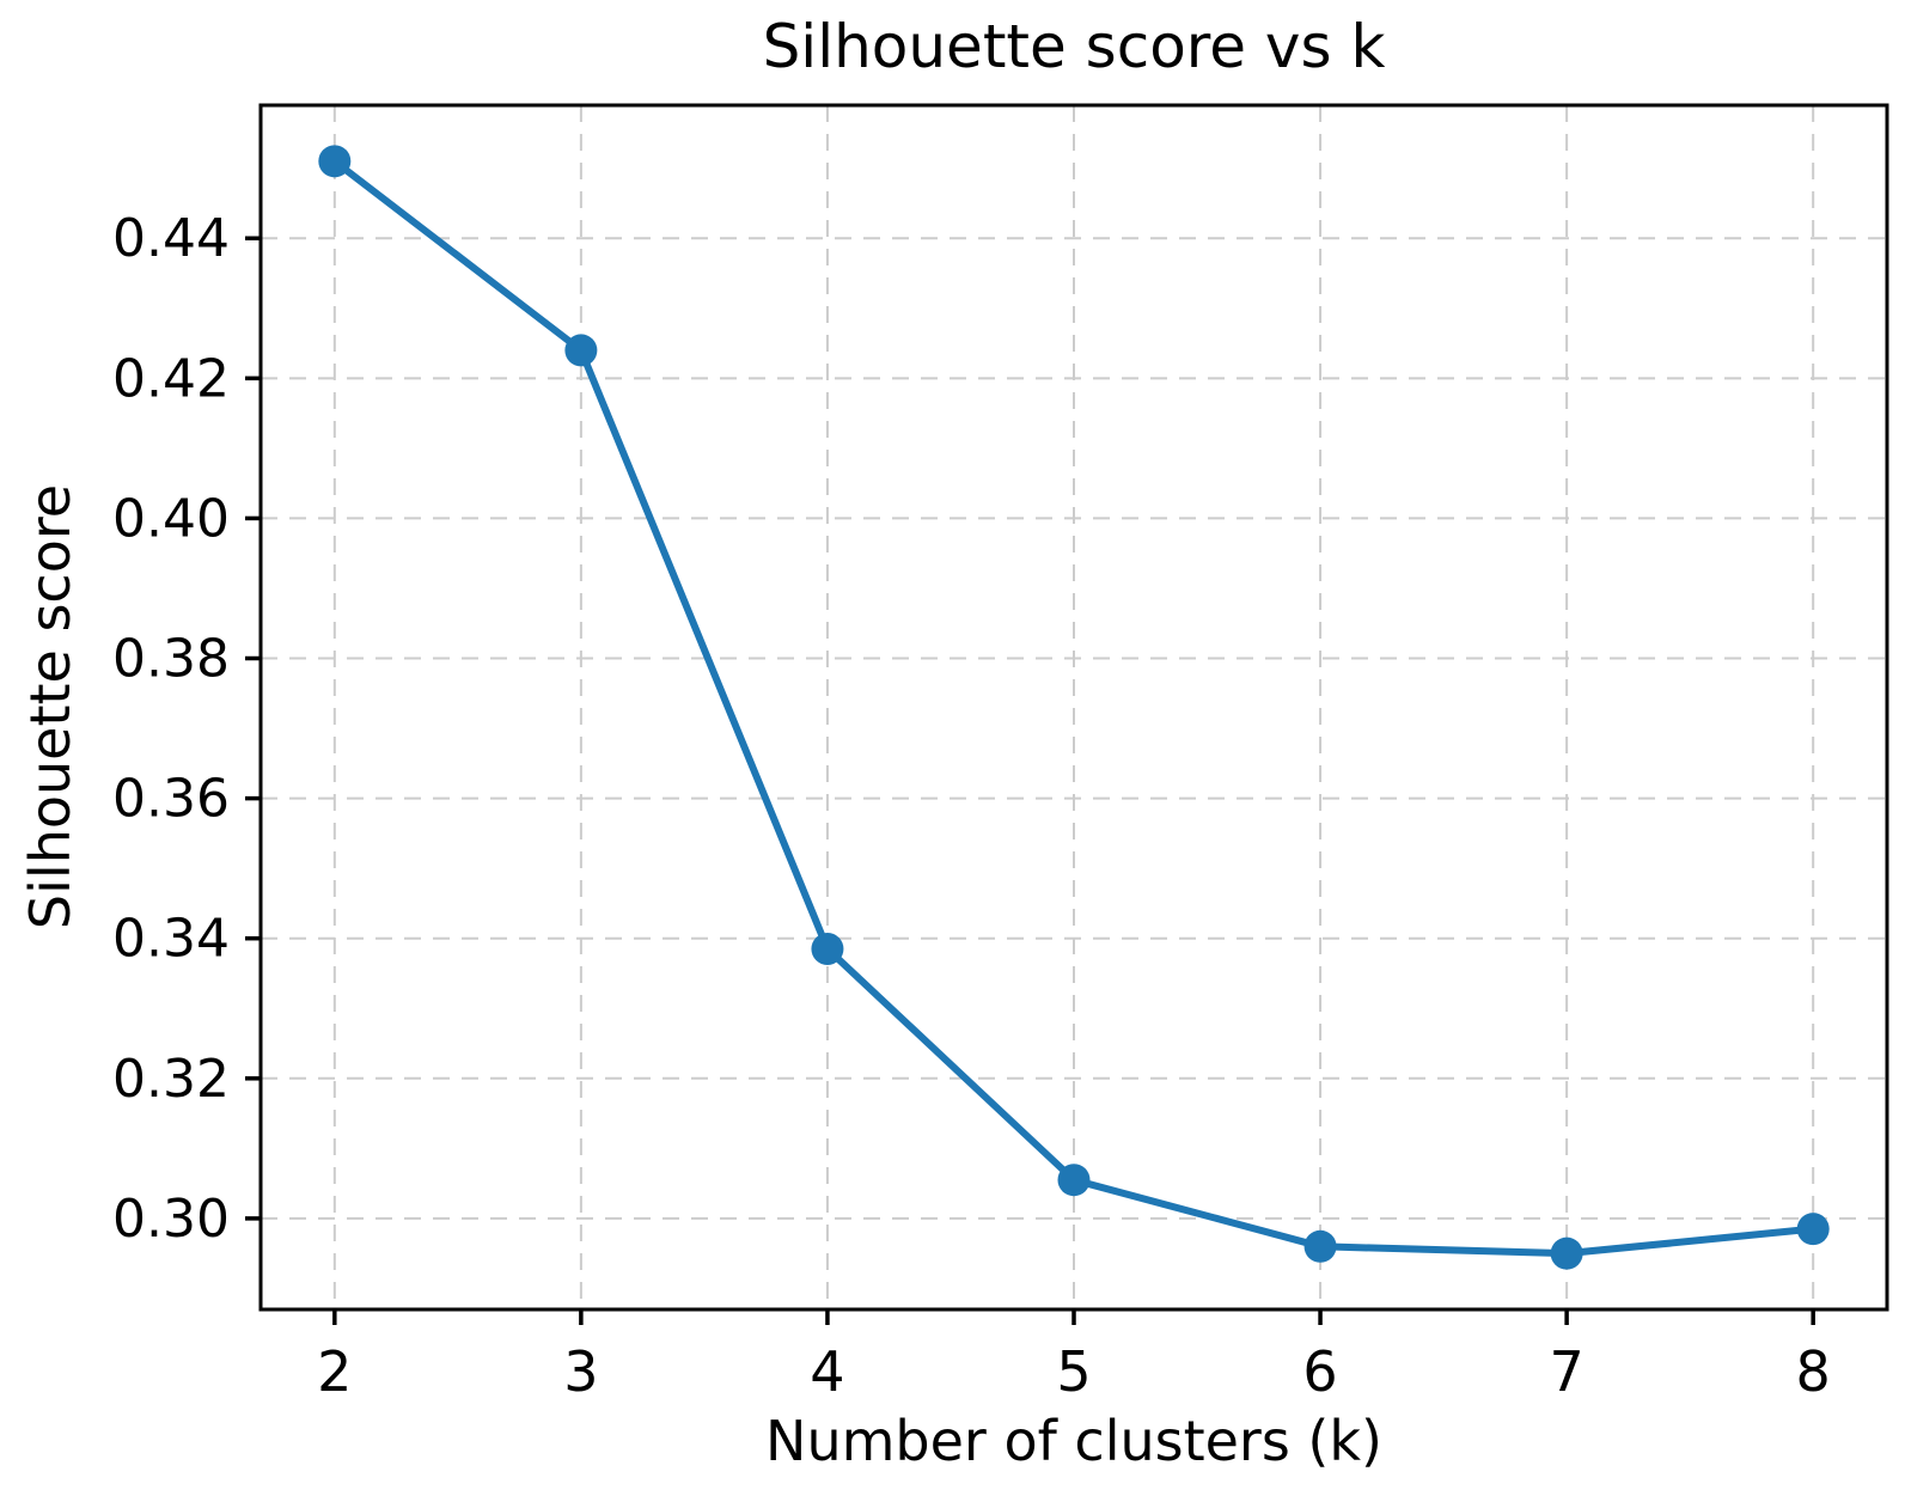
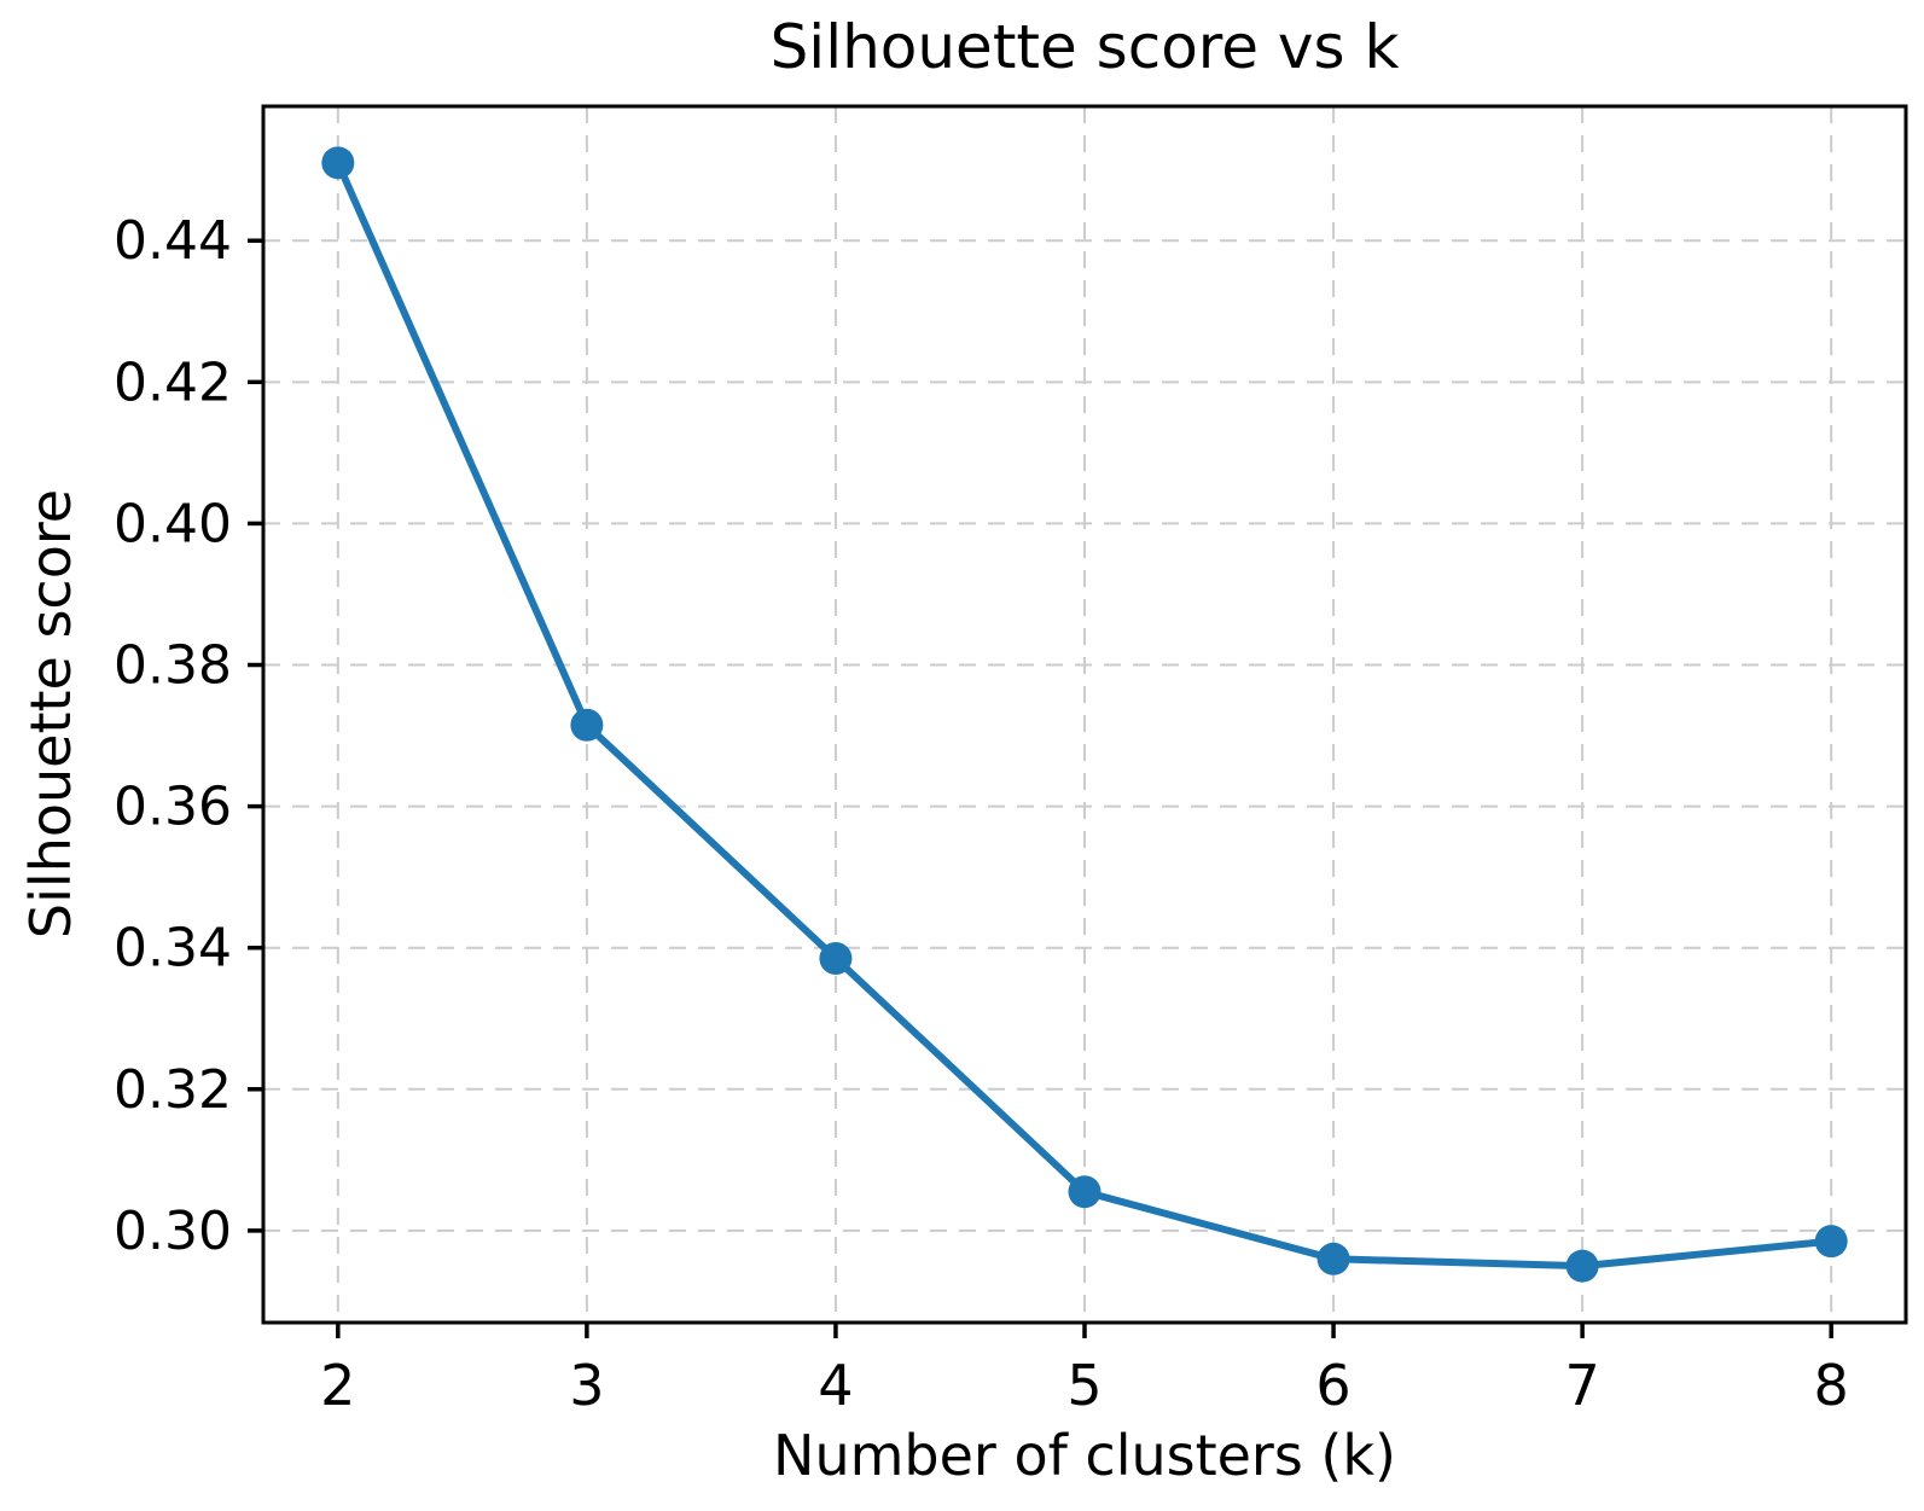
3: 0.424 -> 0.371
